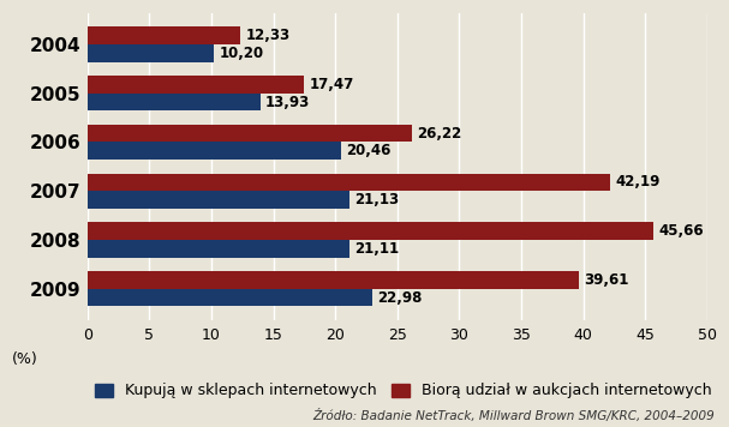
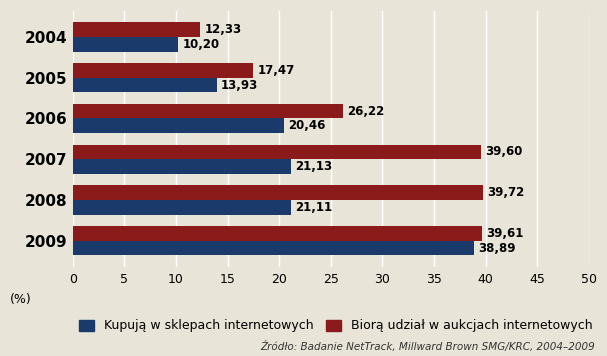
Biorą udział w aukcjach internetowych/2007: 42,19 -> 39,60
Biorą udział w aukcjach internetowych/2008: 45,66 -> 39,72
Kupują w sklepach internetowych/2009: 22,98 -> 38,89
